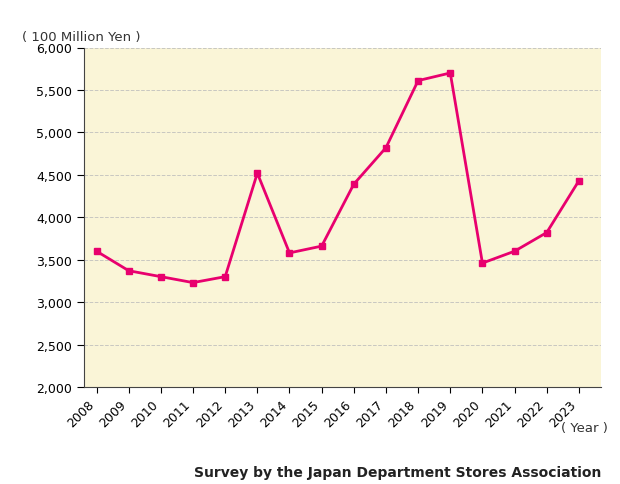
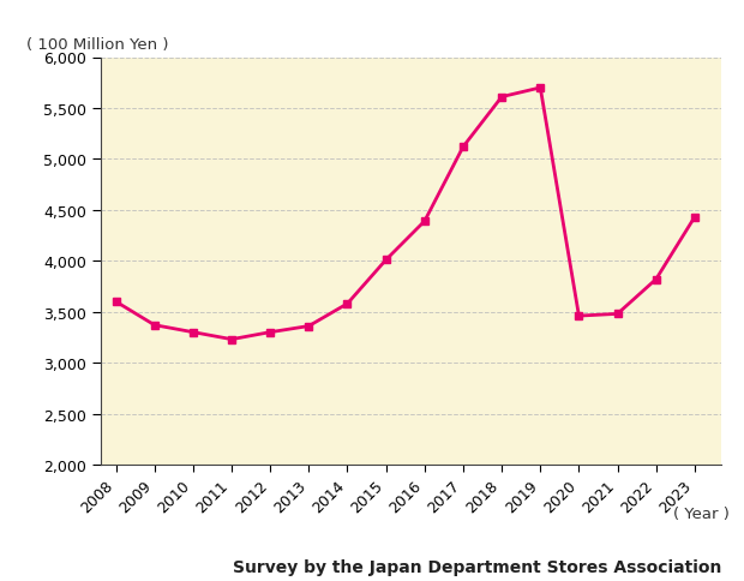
2013: 4,520 -> 3,360
2015: 3,660 -> 4,010
2017: 4,820 -> 5,120
2021: 3,600 -> 3,480
